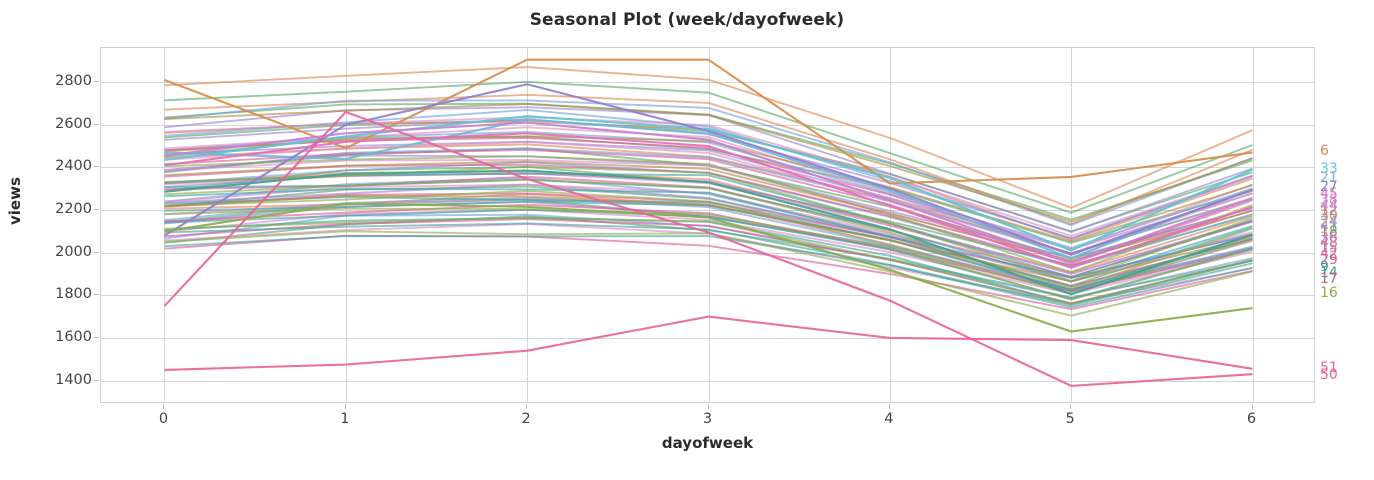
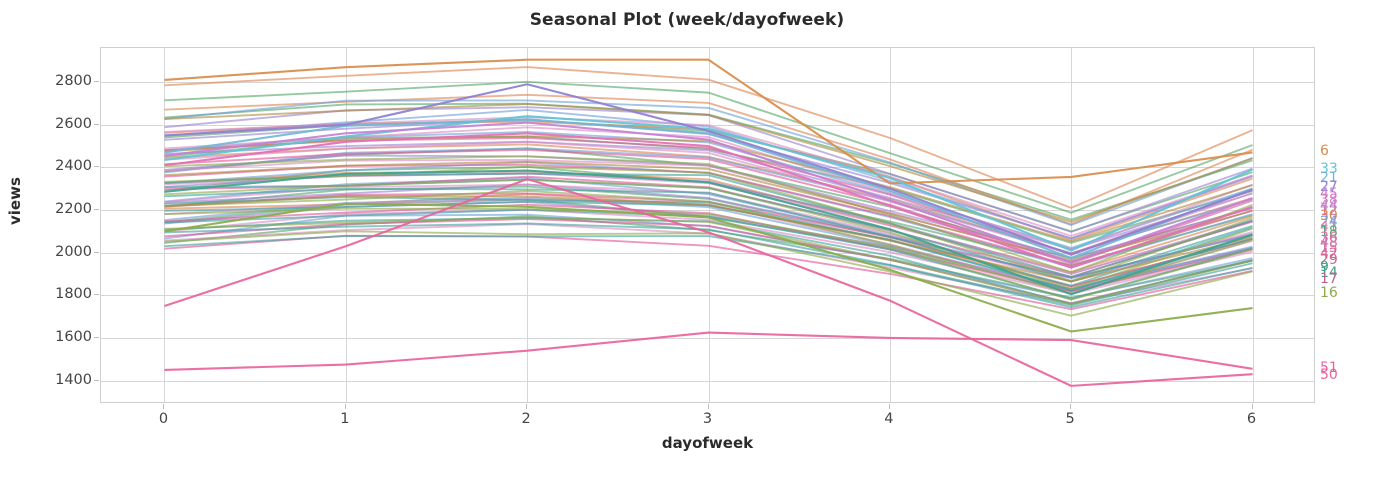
27/0: 2080 -> 2550
6/1: 2490 -> 2870
21/1: 2440 -> 2600
50/1: 2660 -> 2030
51/3: 1700 -> 1620
